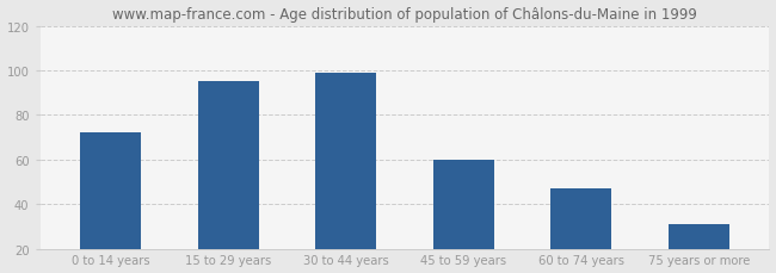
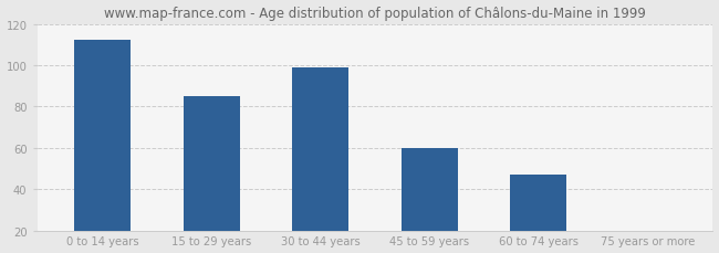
0 to 14 years: 72 -> 112
15 to 29 years: 95 -> 85
75 years or more: 31 -> 20
